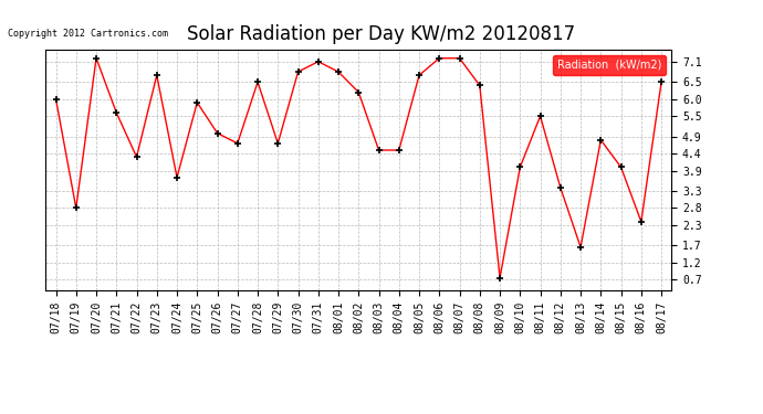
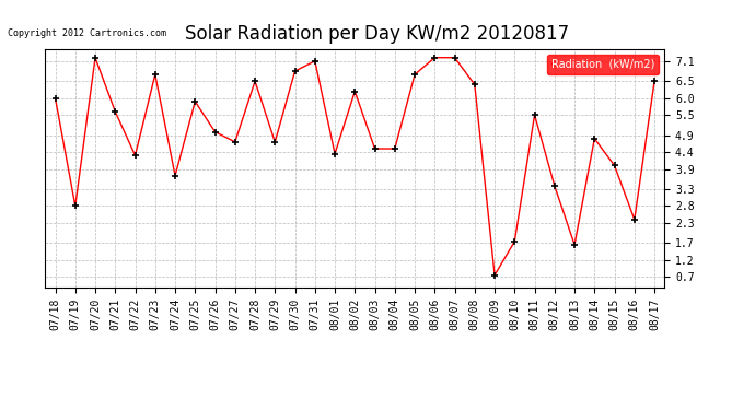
08/01: 6.80 -> 4.35
08/10: 4.00 -> 1.75
